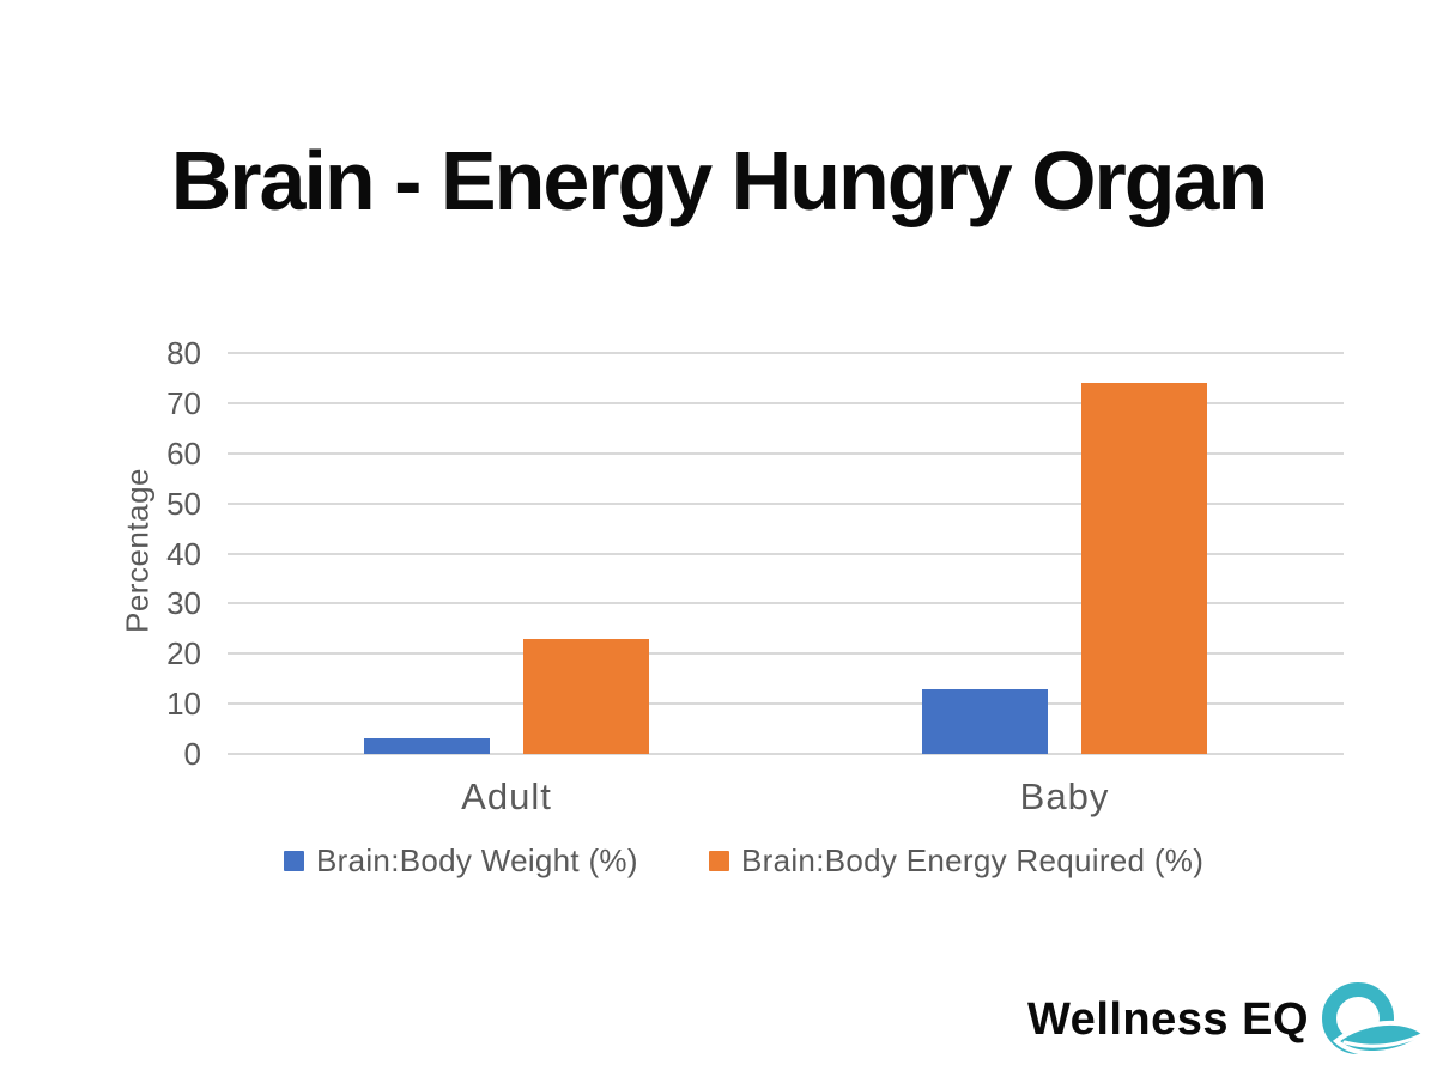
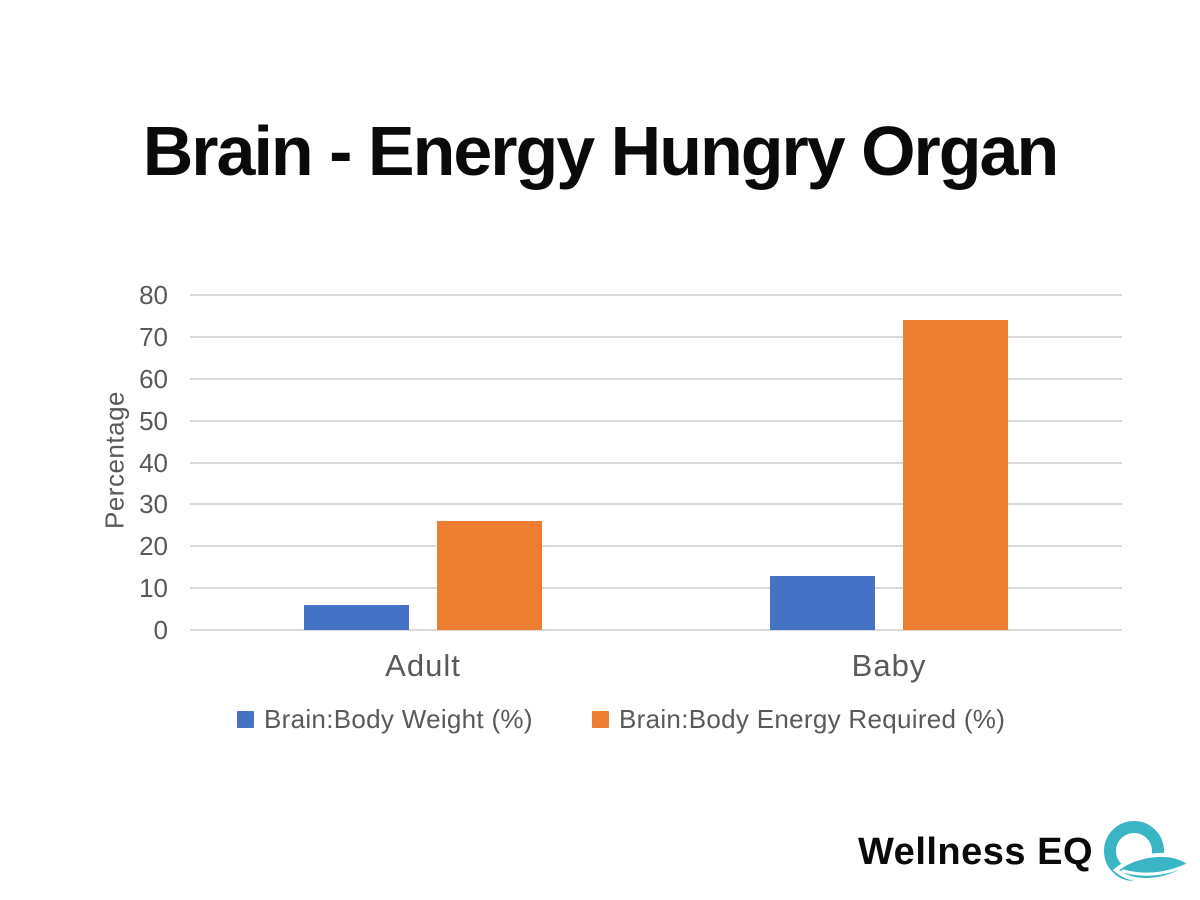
Brain:Body Weight (%)/Adult: 3 -> 6
Brain:Body Energy Required (%)/Adult: 23 -> 26
